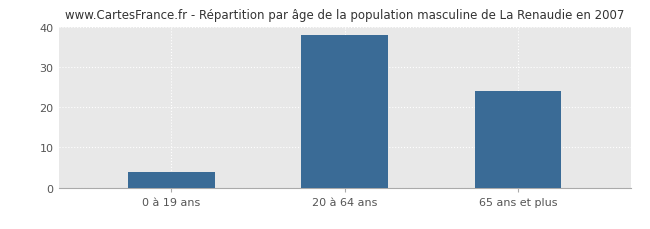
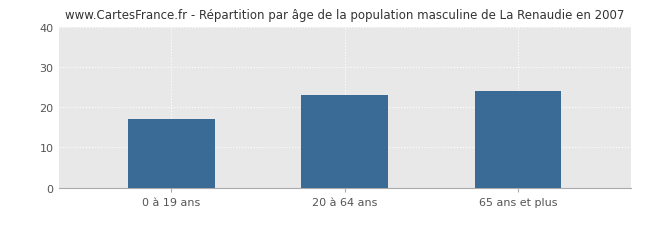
0 à 19 ans: 4 -> 17
20 à 64 ans: 38 -> 23
